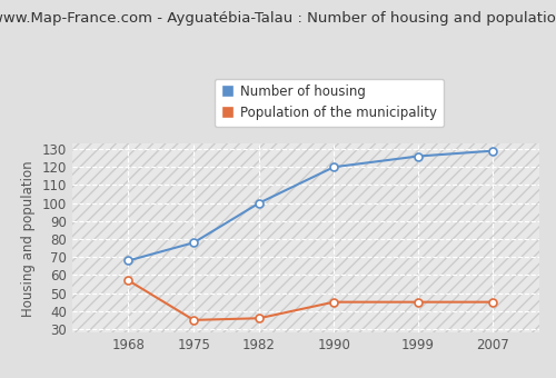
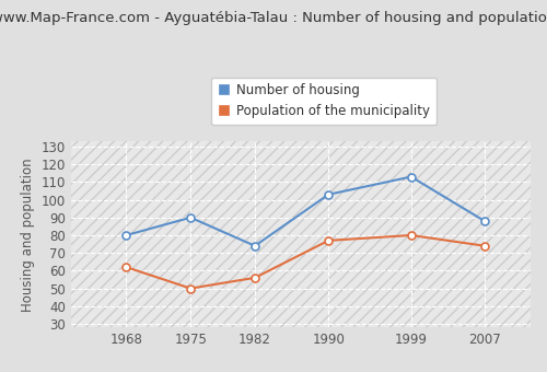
Number of housing/1968: 68 -> 80
Population of the municipality/1968: 57 -> 62
Number of housing/1975: 78 -> 90
Population of the municipality/1975: 35 -> 50
Number of housing/1982: 100 -> 74
Population of the municipality/1982: 36 -> 56
Number of housing/1990: 120 -> 103
Population of the municipality/1990: 45 -> 77
Number of housing/1999: 126 -> 113
Population of the municipality/1999: 45 -> 80
Number of housing/2007: 129 -> 88
Population of the municipality/2007: 45 -> 74
